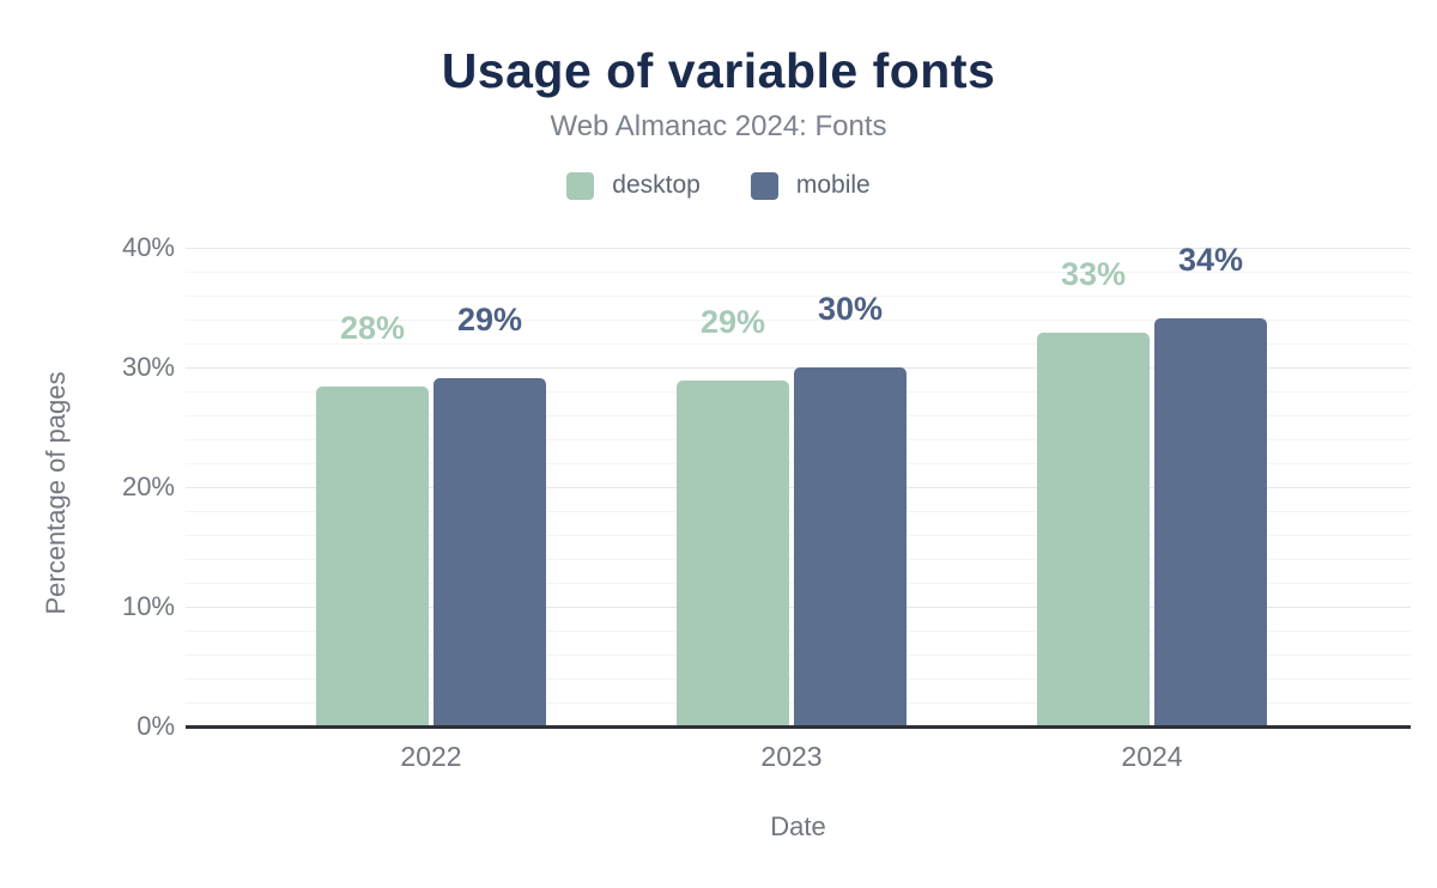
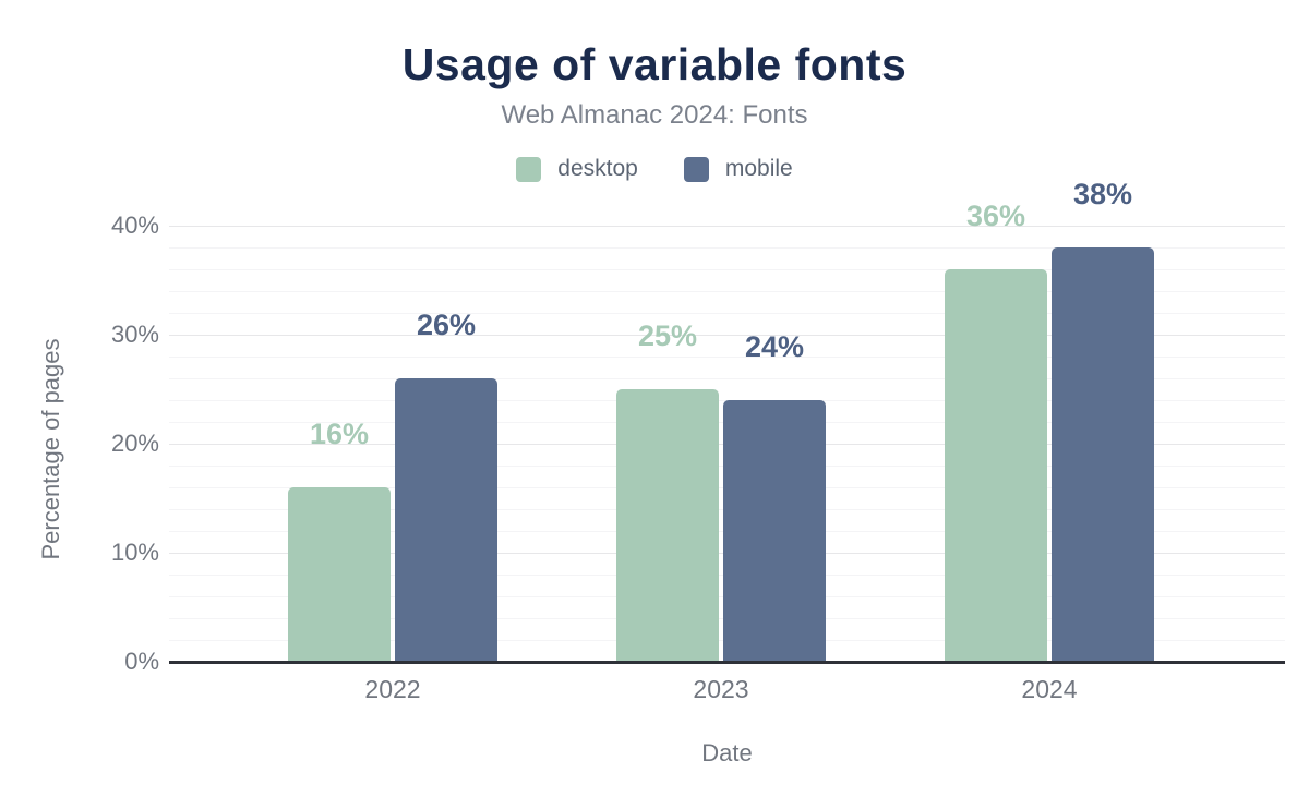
desktop/2022: 28% -> 16%
mobile/2022: 29% -> 26%
desktop/2023: 29% -> 25%
mobile/2023: 30% -> 24%
desktop/2024: 33% -> 36%
mobile/2024: 34% -> 38%
